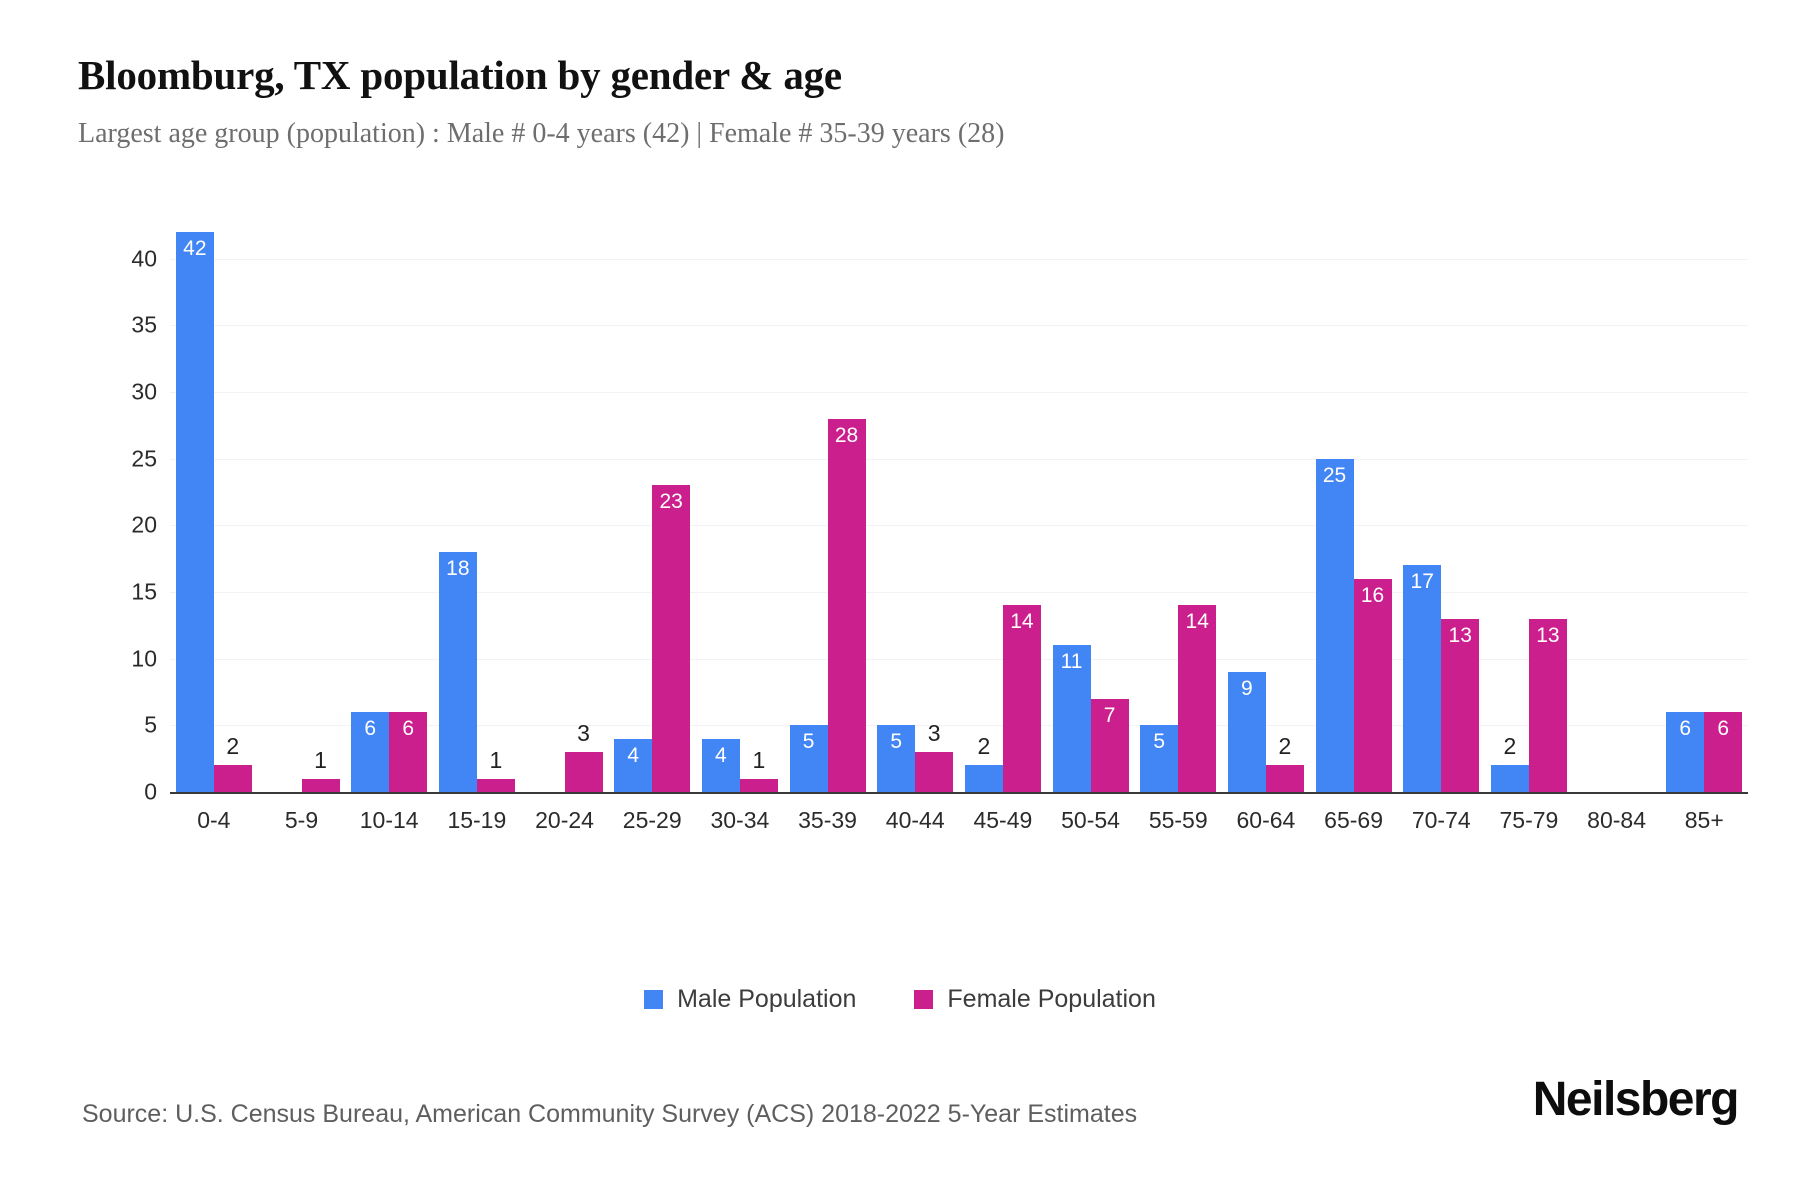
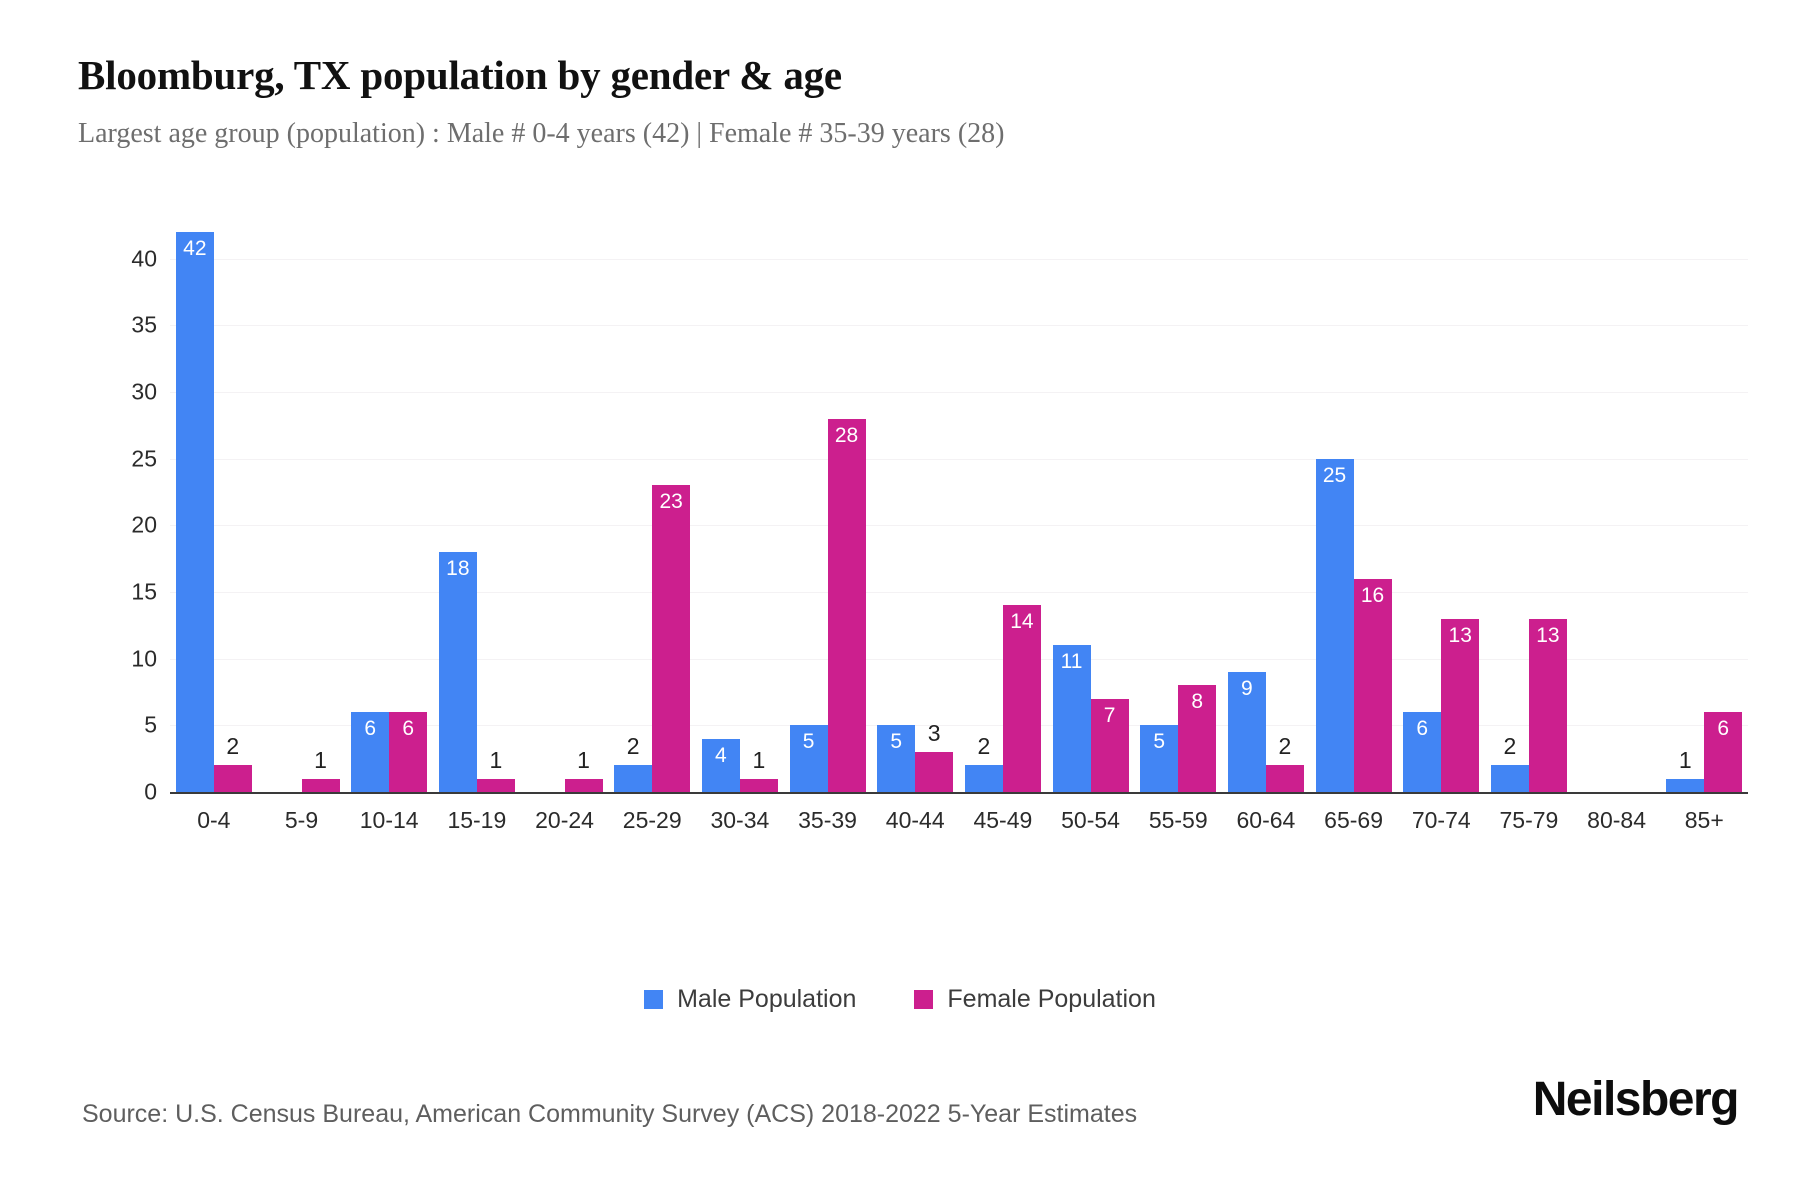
Female Population/20-24: 3 -> 1
Male Population/25-29: 4 -> 2
Female Population/55-59: 14 -> 8
Male Population/70-74: 17 -> 6
Male Population/85+: 6 -> 1
